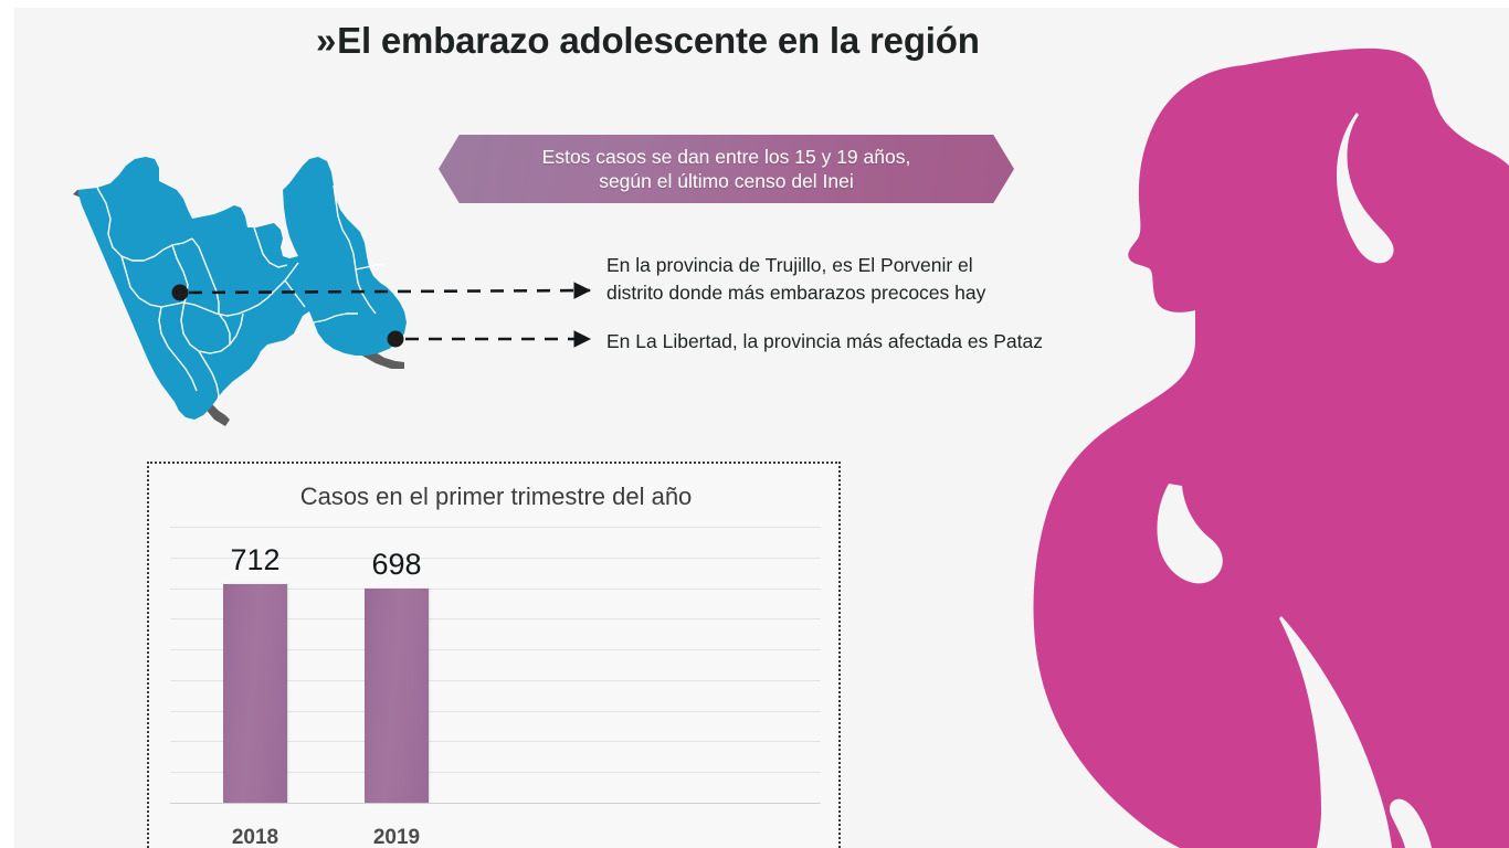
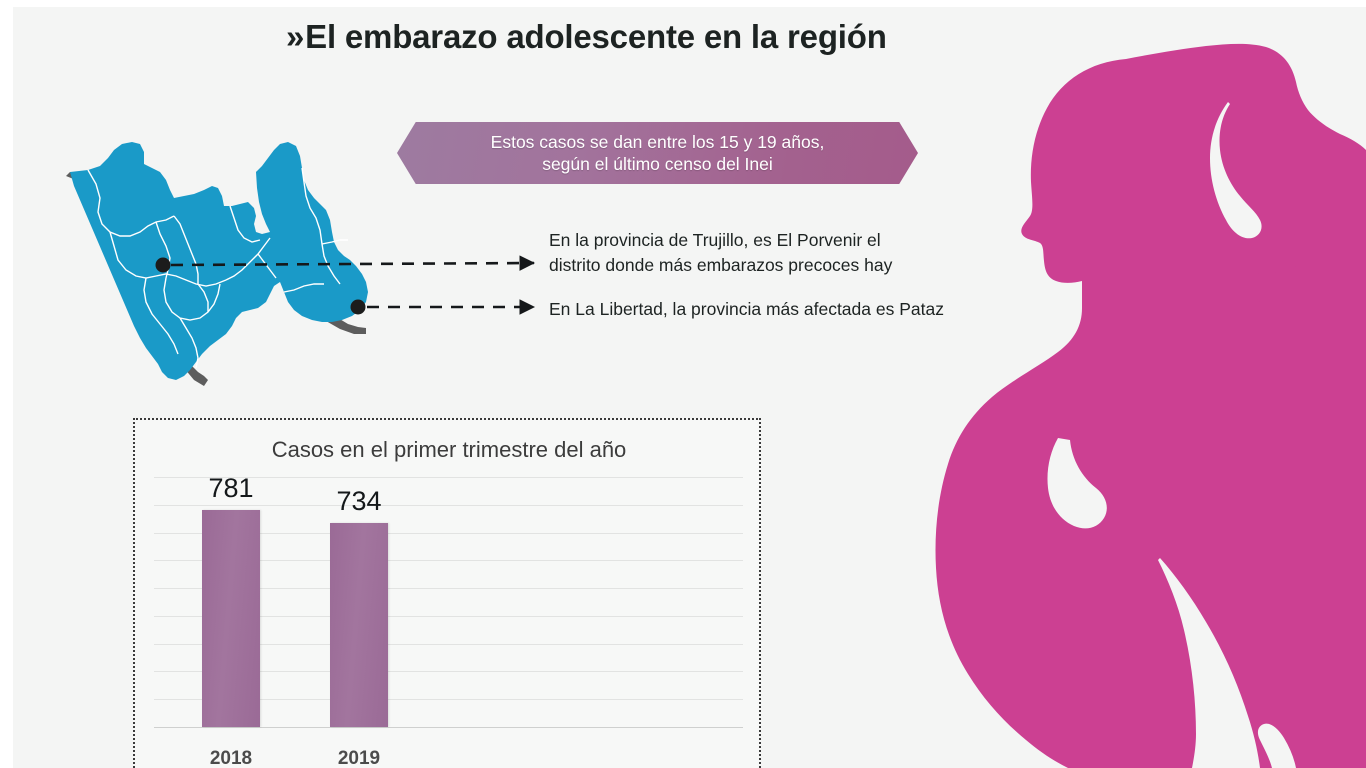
2018: 712 -> 781
2019: 698 -> 734
